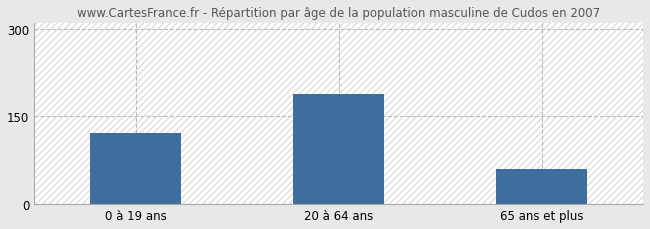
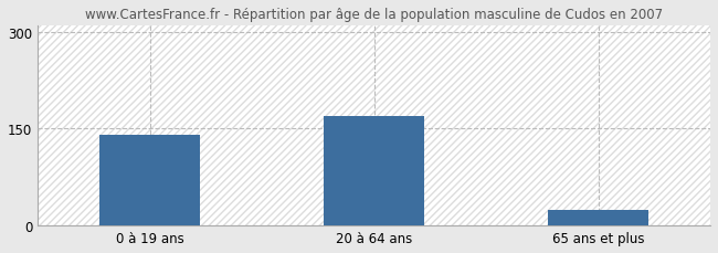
0 à 19 ans: 122 -> 140
20 à 64 ans: 188 -> 170
65 ans et plus: 60 -> 25
